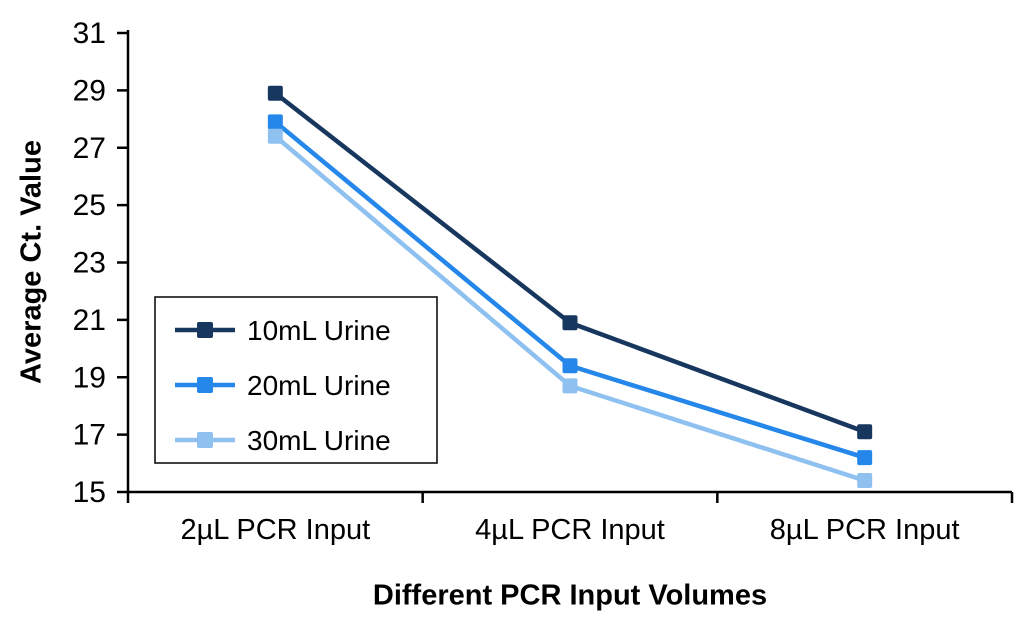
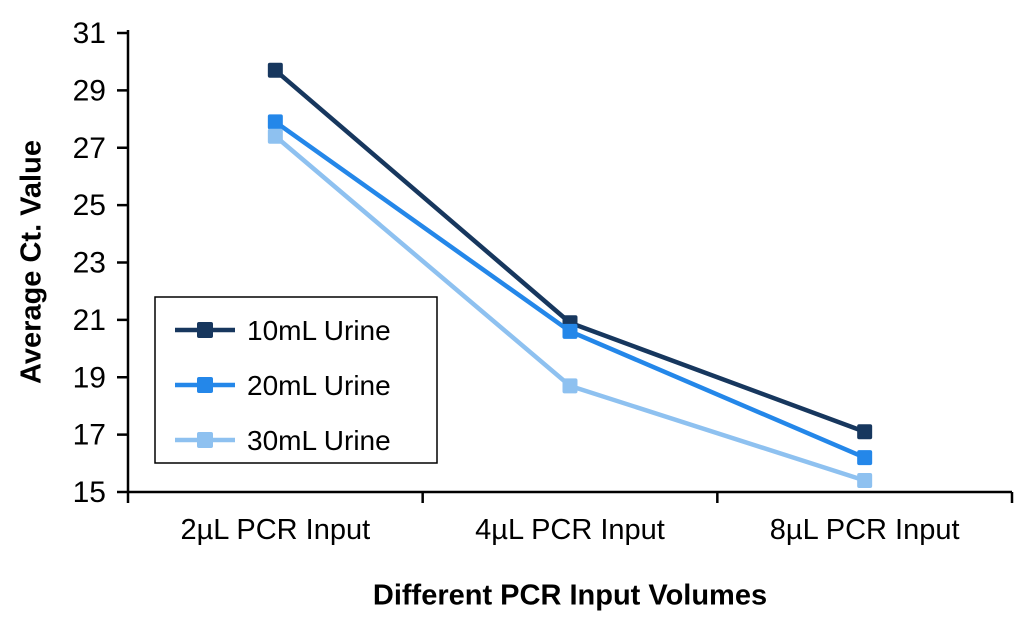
10mL Urine/2µL PCR Input: 28.9 -> 29.7
20mL Urine/4µL PCR Input: 19.4 -> 20.6
